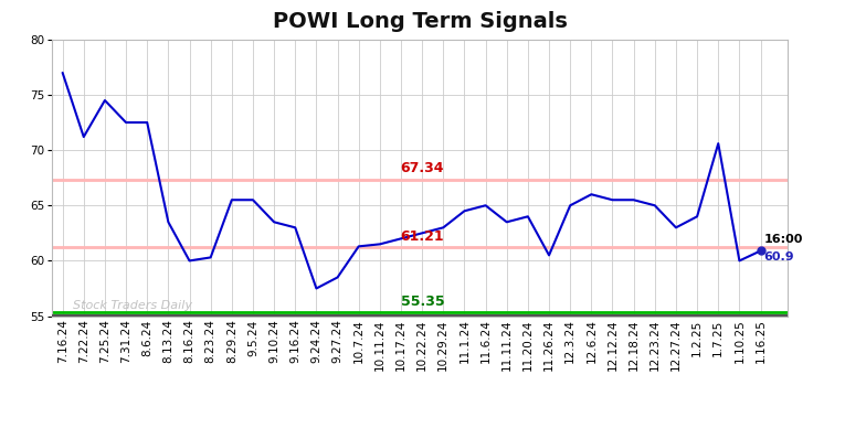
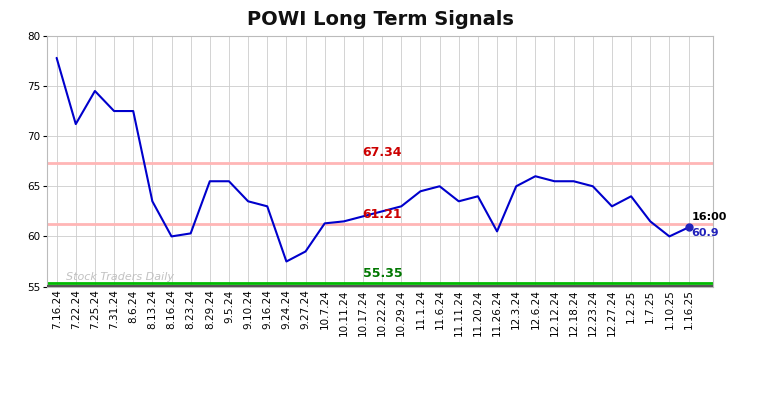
7.16.24: 77.0 -> 77.8
1.7.25: 70.6 -> 61.5
